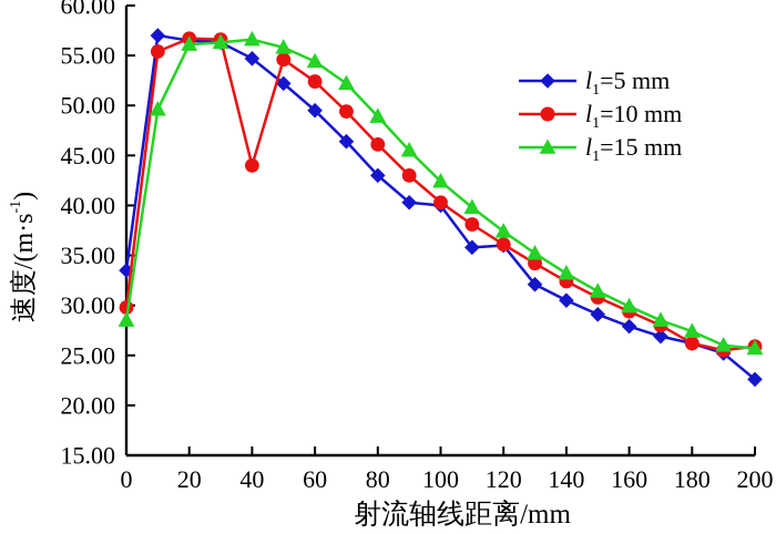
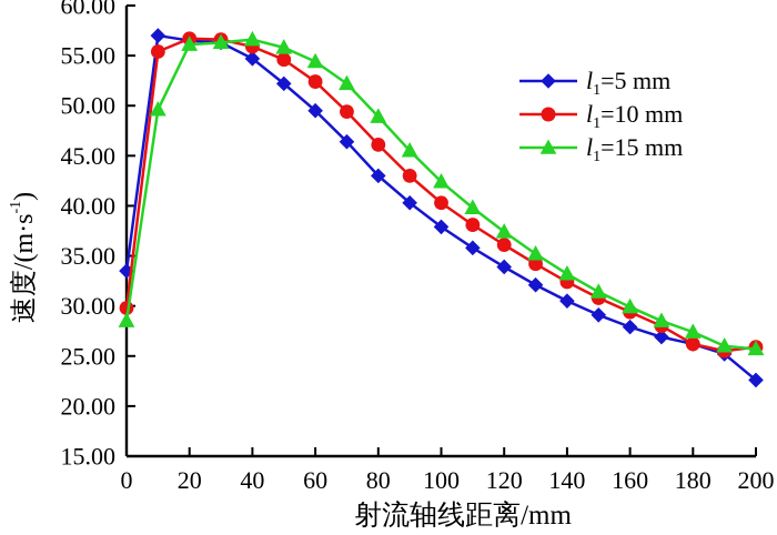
l1=10 mm/40: 44 -> 56
l1=5 mm/100: 40 -> 38
l1=5 mm/120: 36 -> 34
